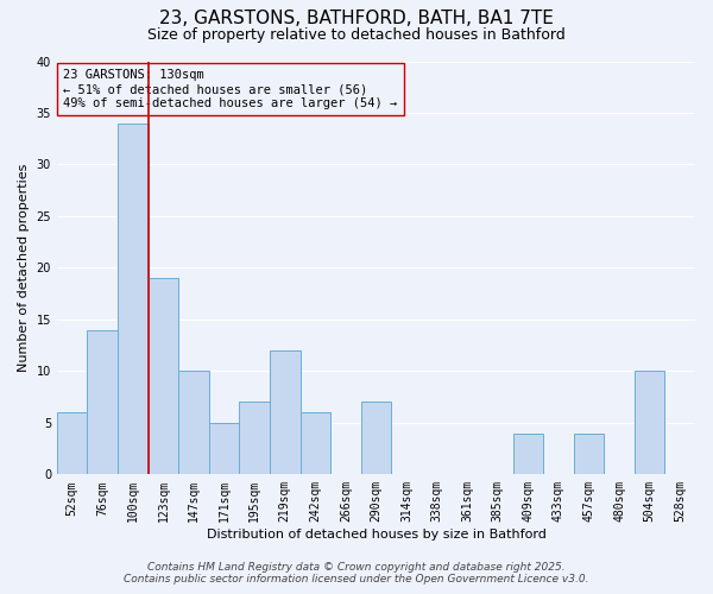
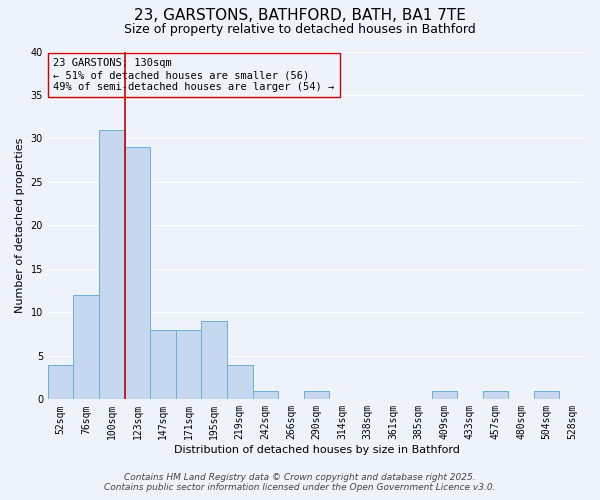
52sqm: 6 -> 4
76sqm: 14 -> 12
100sqm: 34 -> 31
123sqm: 19 -> 29
147sqm: 10 -> 8
171sqm: 5 -> 8
195sqm: 7 -> 9
219sqm: 12 -> 4
242sqm: 6 -> 1
290sqm: 7 -> 1
409sqm: 4 -> 1
457sqm: 4 -> 1
504sqm: 10 -> 1
